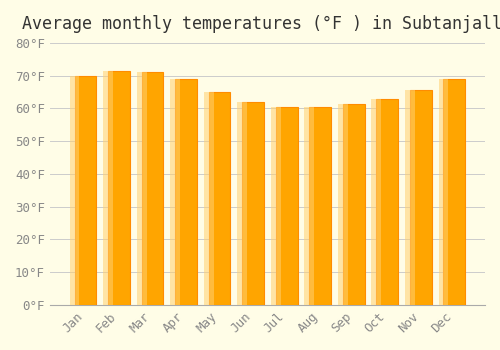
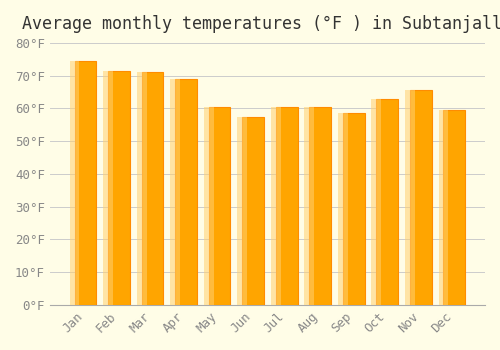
Jan: 70.0°F -> 74.5°F
May: 65.0°F -> 60.5°F
Jun: 62.0°F -> 57.5°F
Sep: 61.5°F -> 58.5°F
Dec: 69.0°F -> 59.5°F
